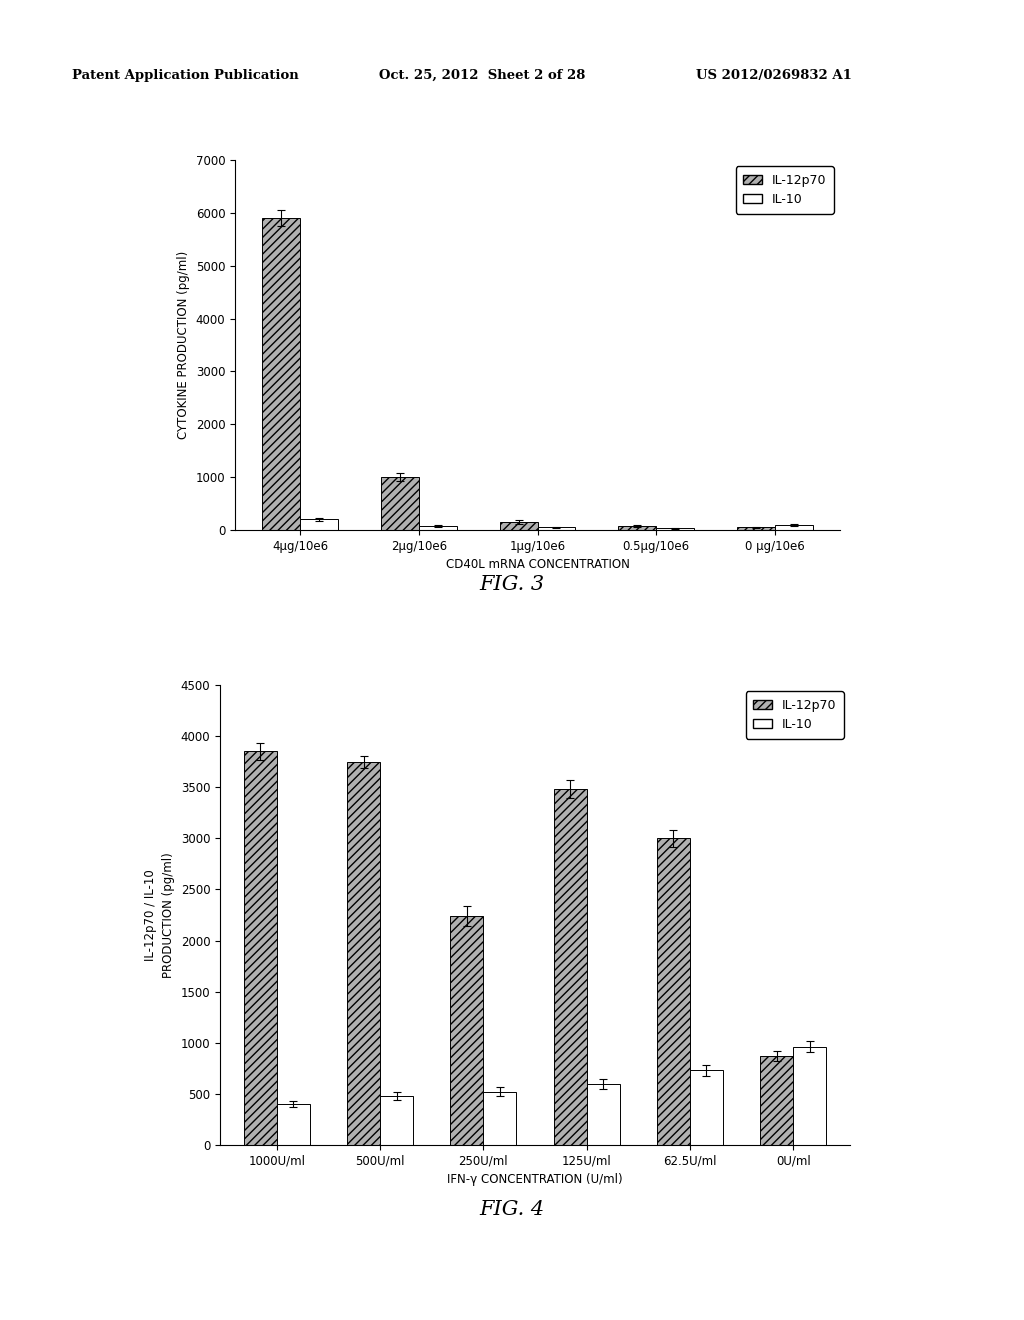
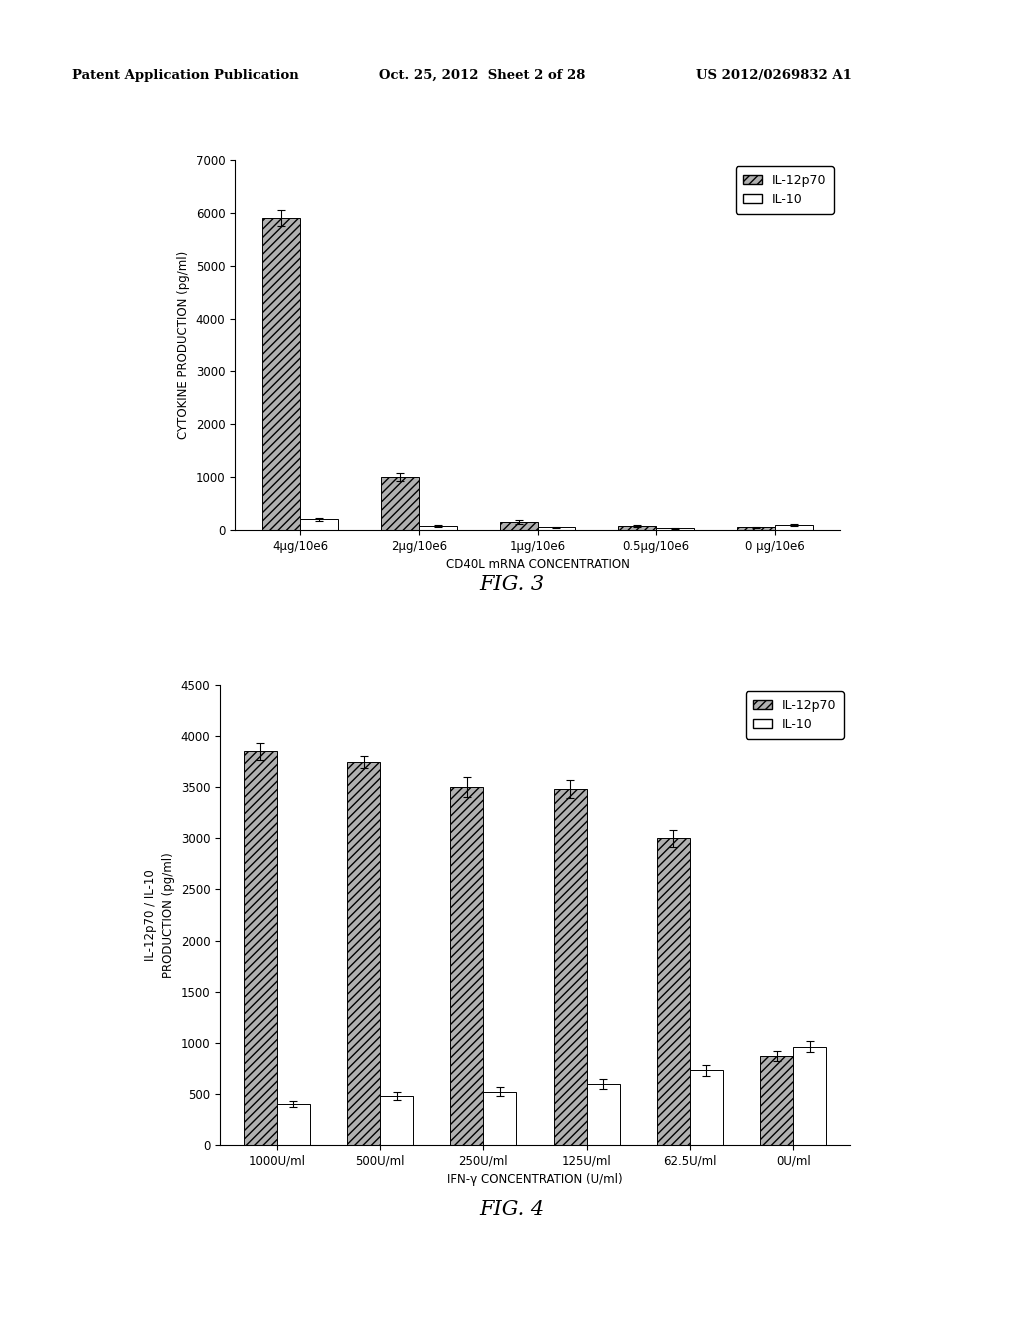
IL-12p70/250U/ml: 2240 -> 3500
